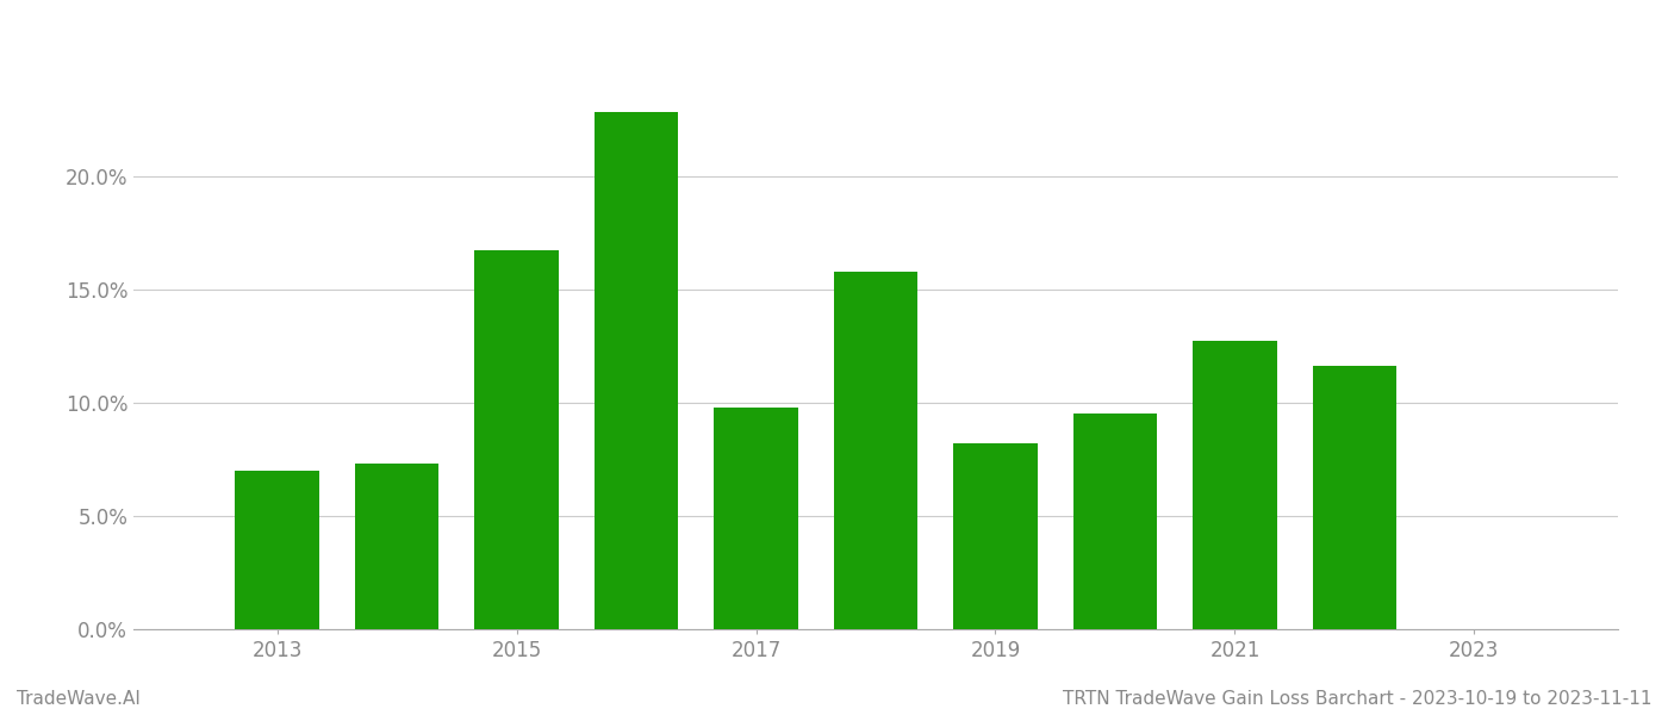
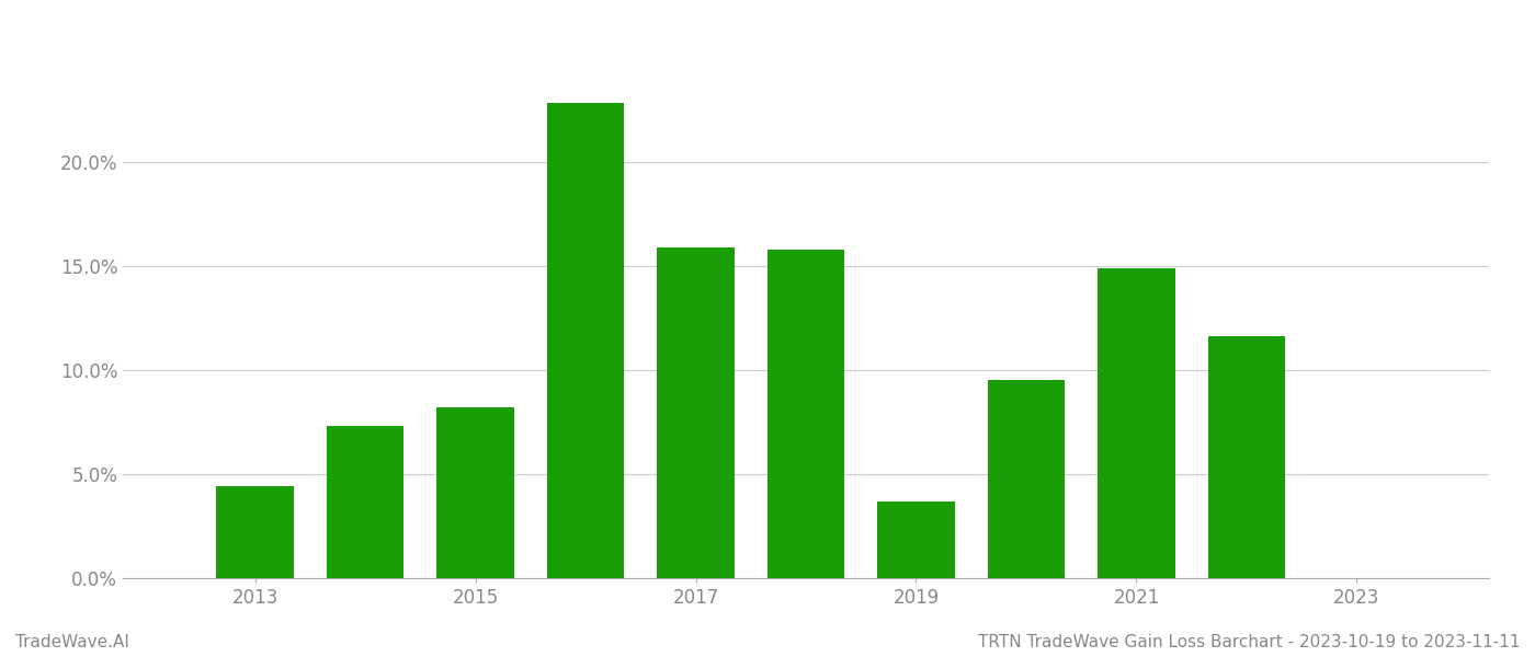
2013: 7.0% -> 4.4%
2015: 16.7% -> 8.2%
2017: 9.8% -> 15.9%
2019: 8.2% -> 3.7%
2021: 12.7% -> 14.9%
